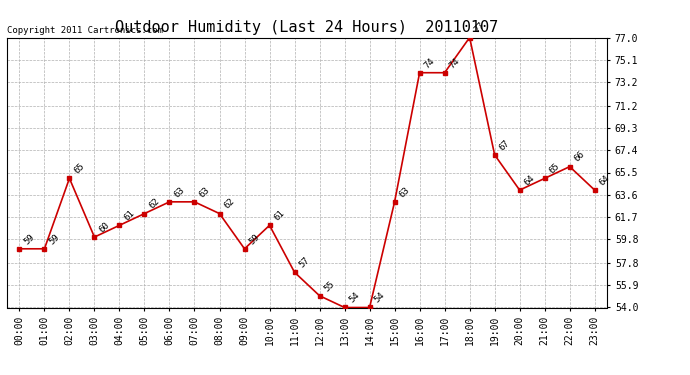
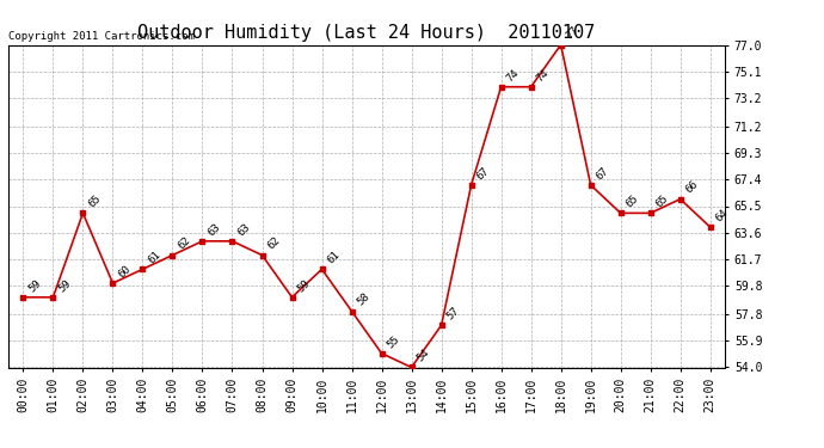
11:00: 57 -> 58
14:00: 54 -> 57
15:00: 63 -> 67
20:00: 64 -> 65
